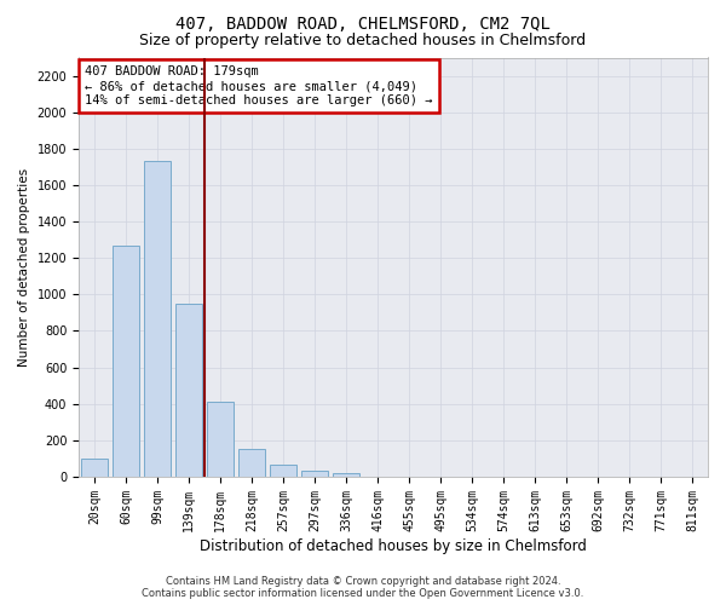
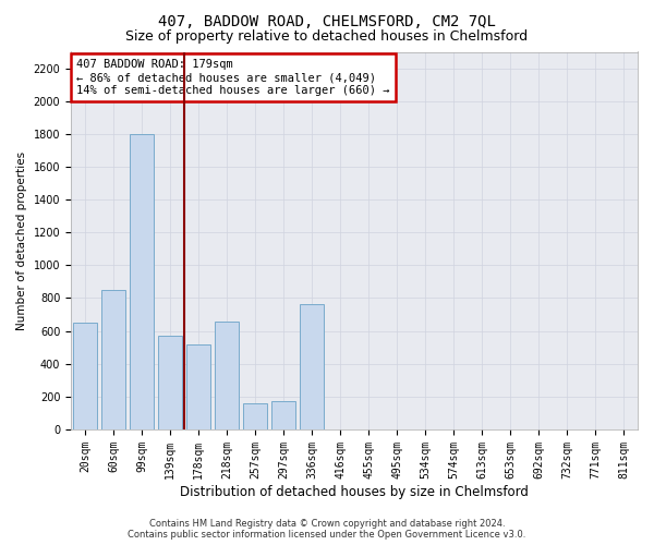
20sqm: 100 -> 650
60sqm: 1270 -> 850
99sqm: 1730 -> 1800
139sqm: 950 -> 570
178sqm: 410 -> 520
218sqm: 150 -> 660
257sqm: 60 -> 160
297sqm: 40 -> 170
336sqm: 20 -> 760
